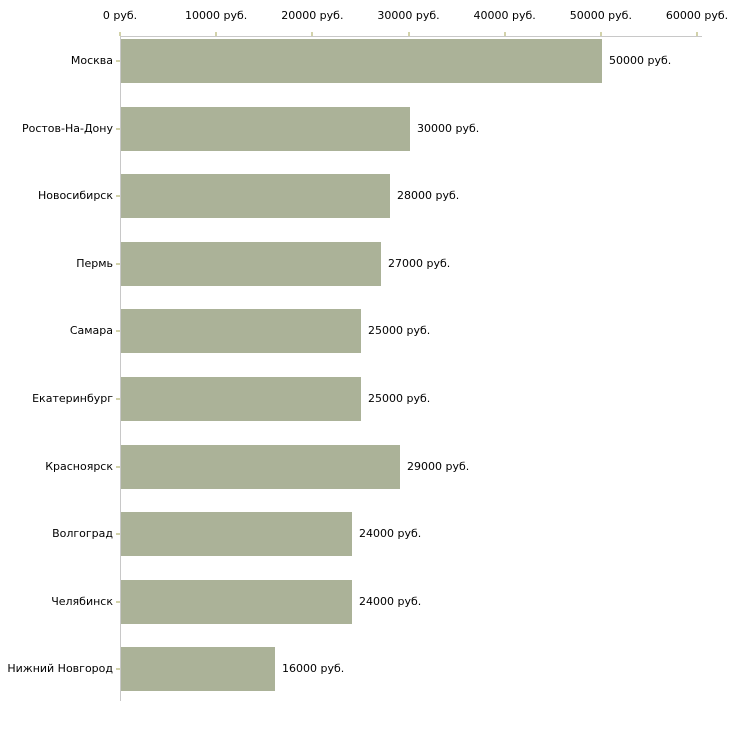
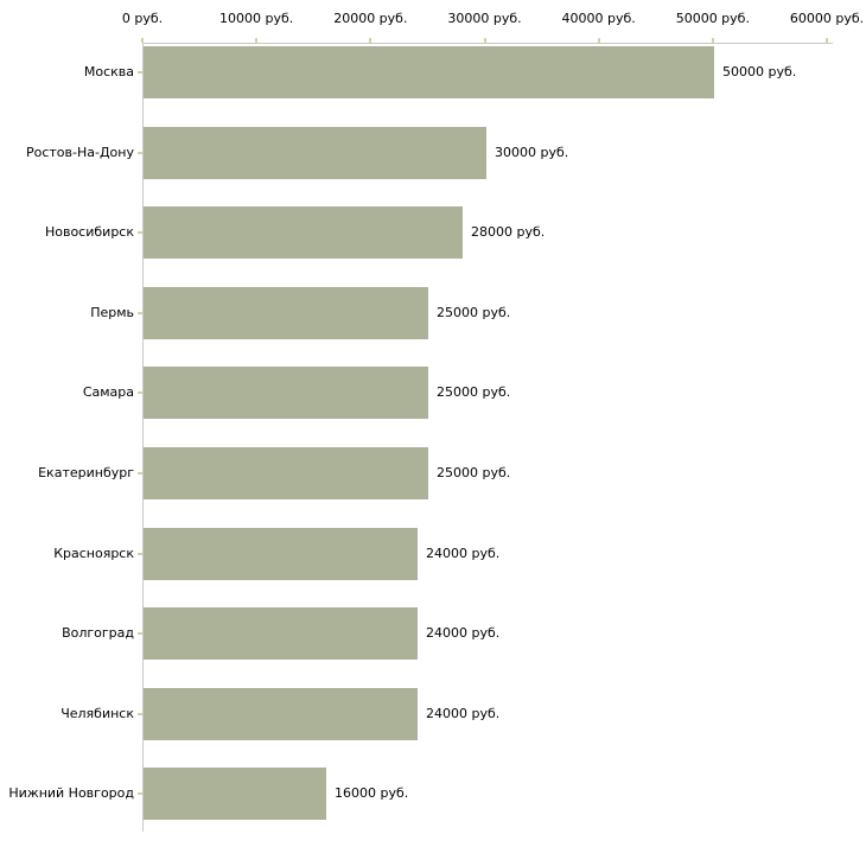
Пермь: 27000 -> 25000
Красноярск: 29000 -> 24000
